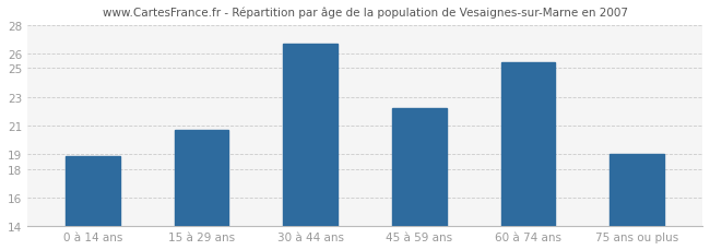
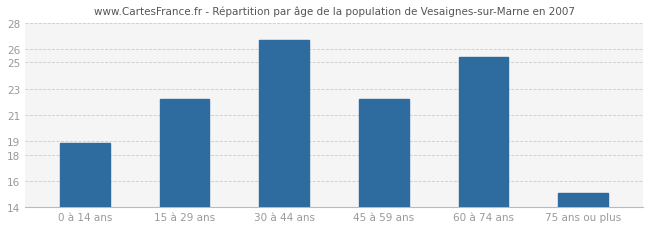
15 à 29 ans: 20.7 -> 22.2
75 ans ou plus: 19.0 -> 15.1
